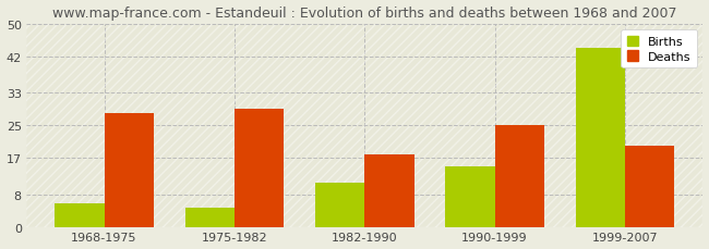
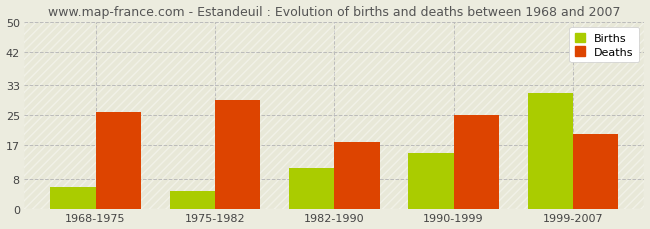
Deaths/1968-1975: 28 -> 26
Births/1999-2007: 44 -> 31
